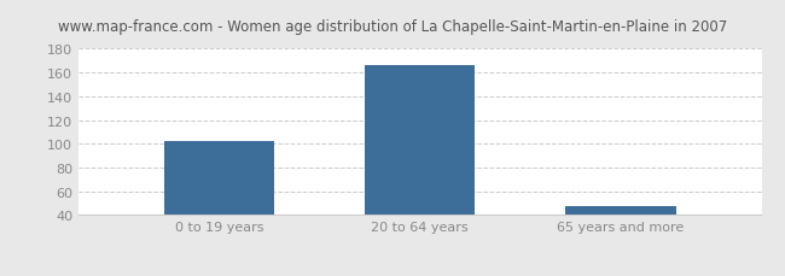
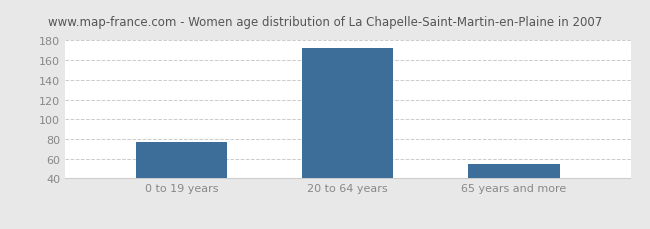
0 to 19 years: 102 -> 77
20 to 64 years: 166 -> 172
65 years and more: 48 -> 55
